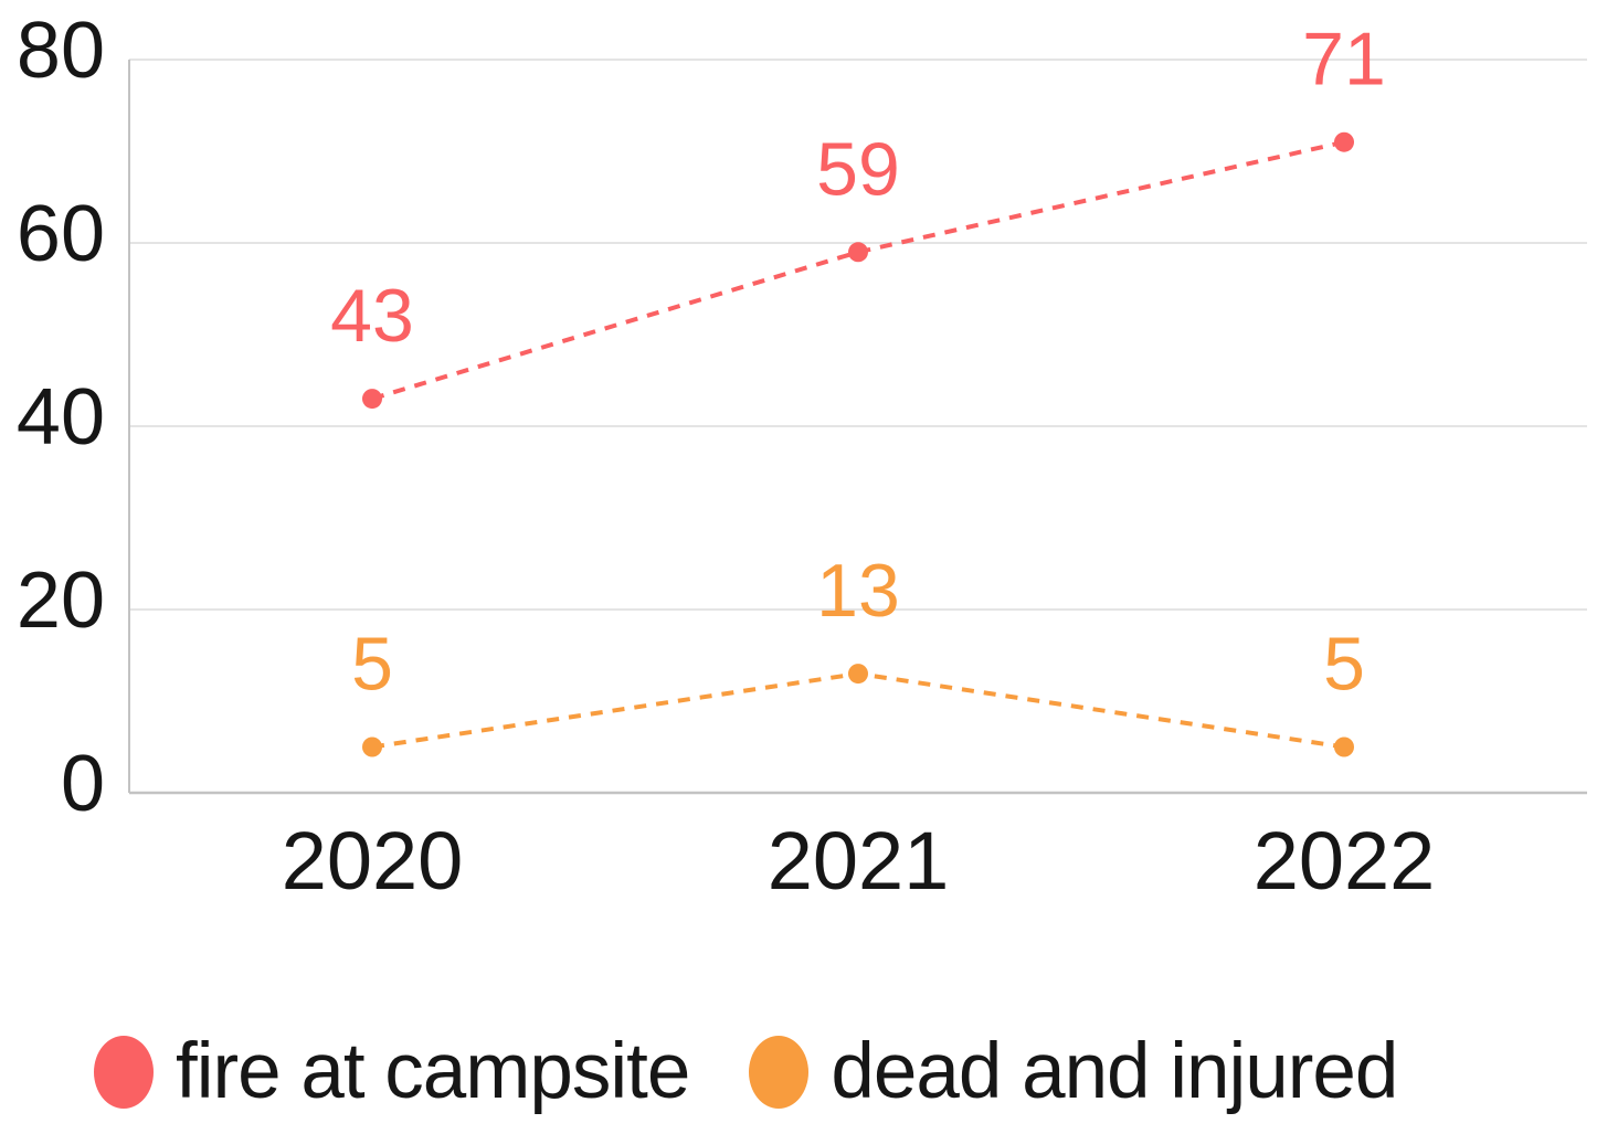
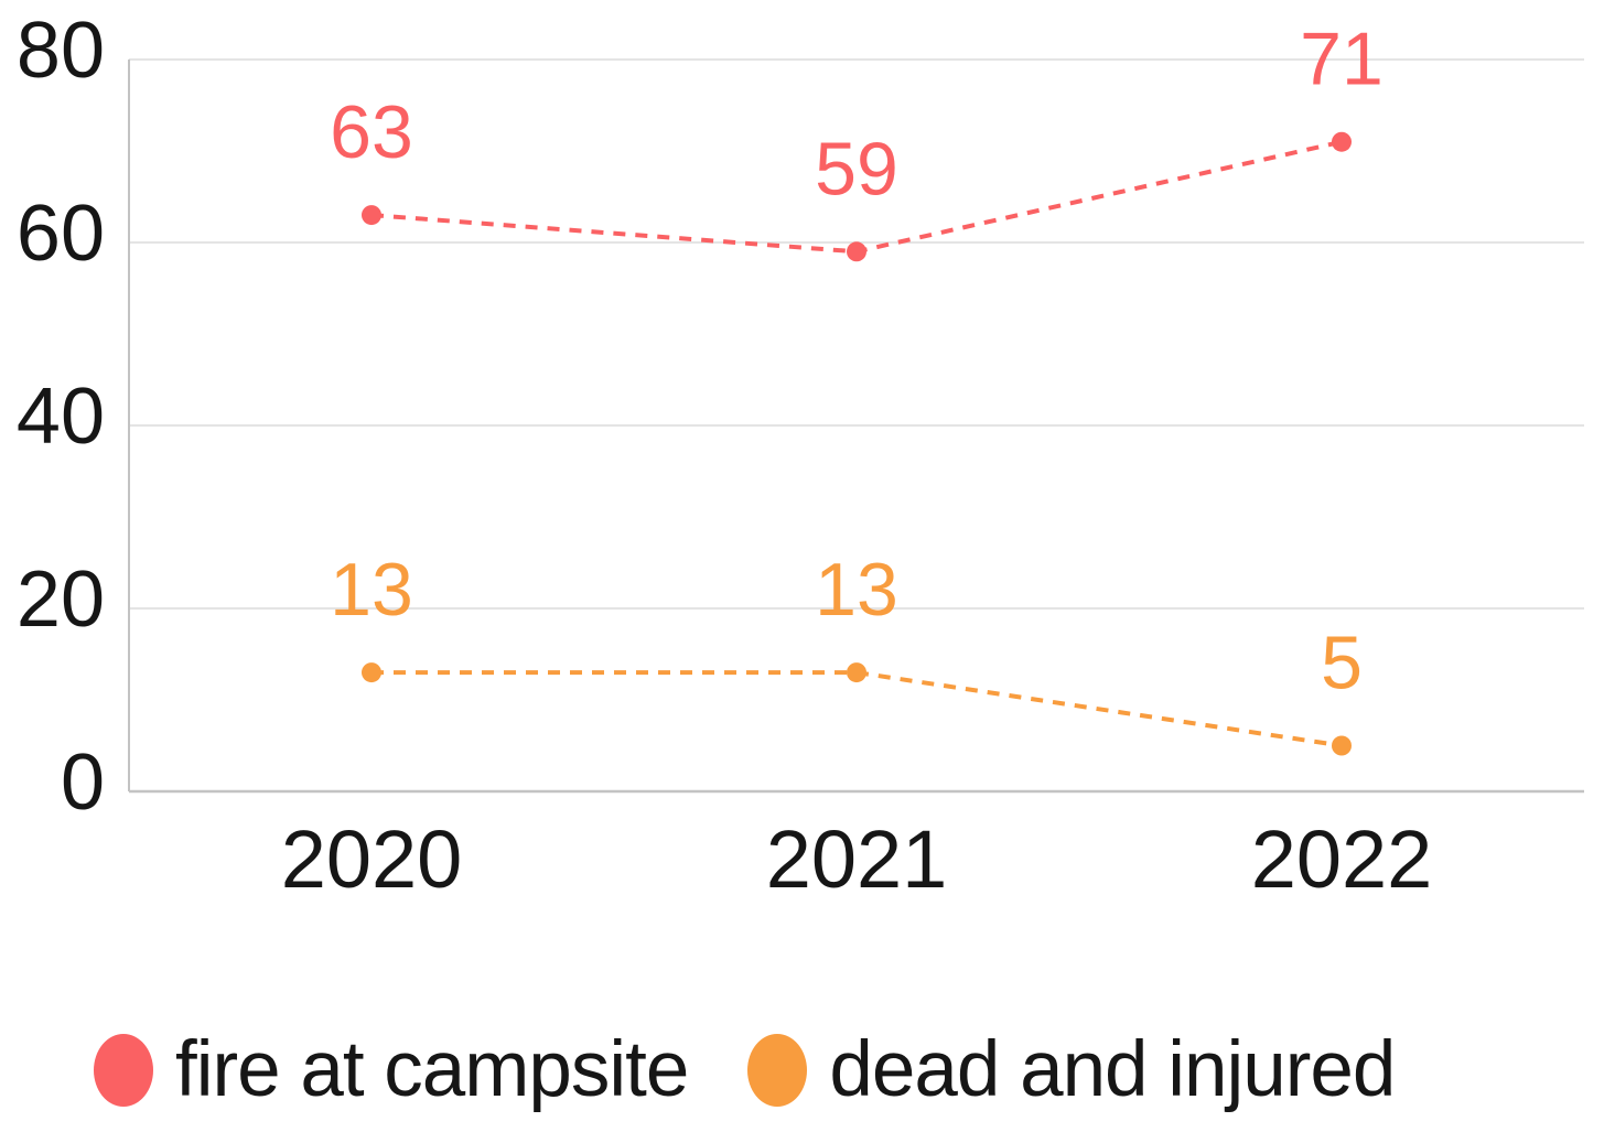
fire at campsite/2020: 43 -> 63
dead and injured/2020: 5 -> 13
